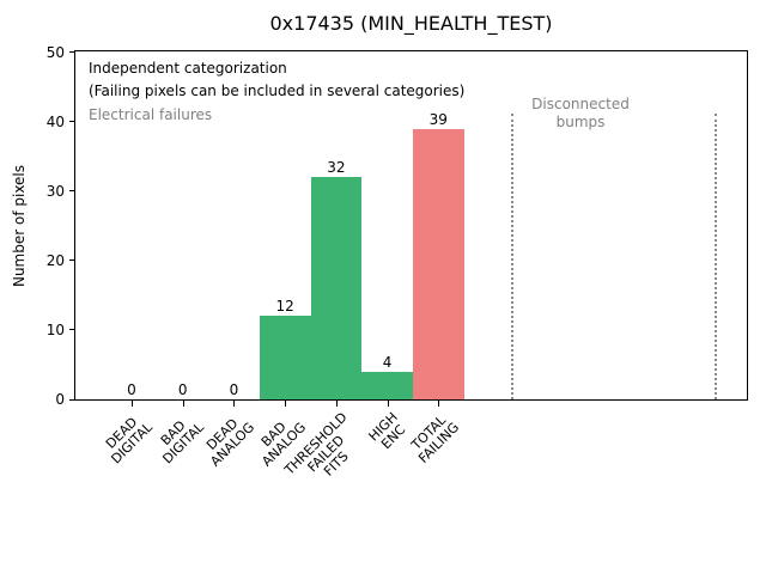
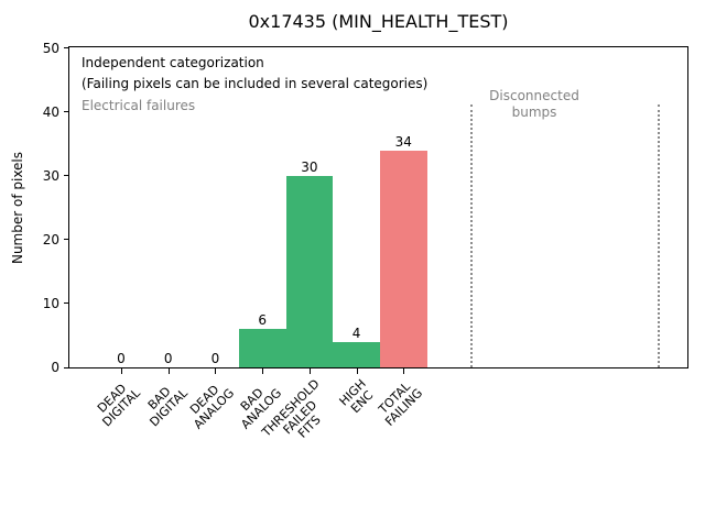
BAD ANALOG: 12 -> 6
THRESHOLD FAILED FITS: 32 -> 30
TOTAL FAILING: 39 -> 34
